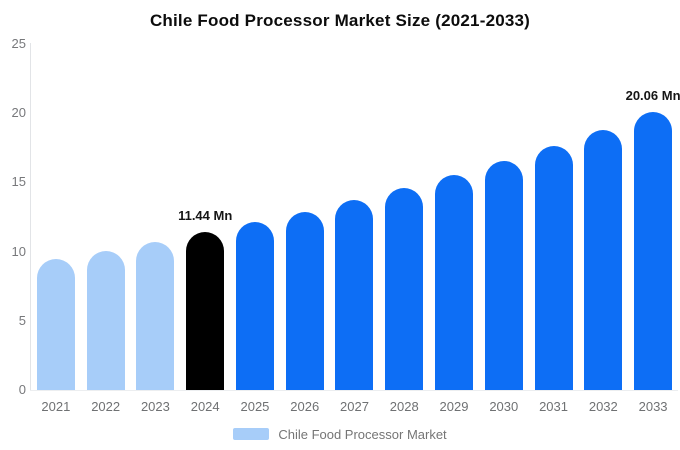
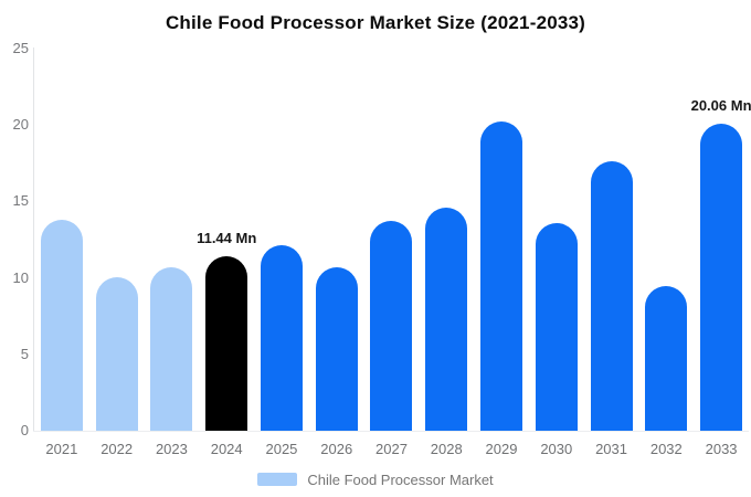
2021: 9.5 -> 13.8
2026: 12.9 -> 10.7
2029: 15.5 -> 20.2
2030: 16.6 -> 13.6
2032: 18.8 -> 9.5
